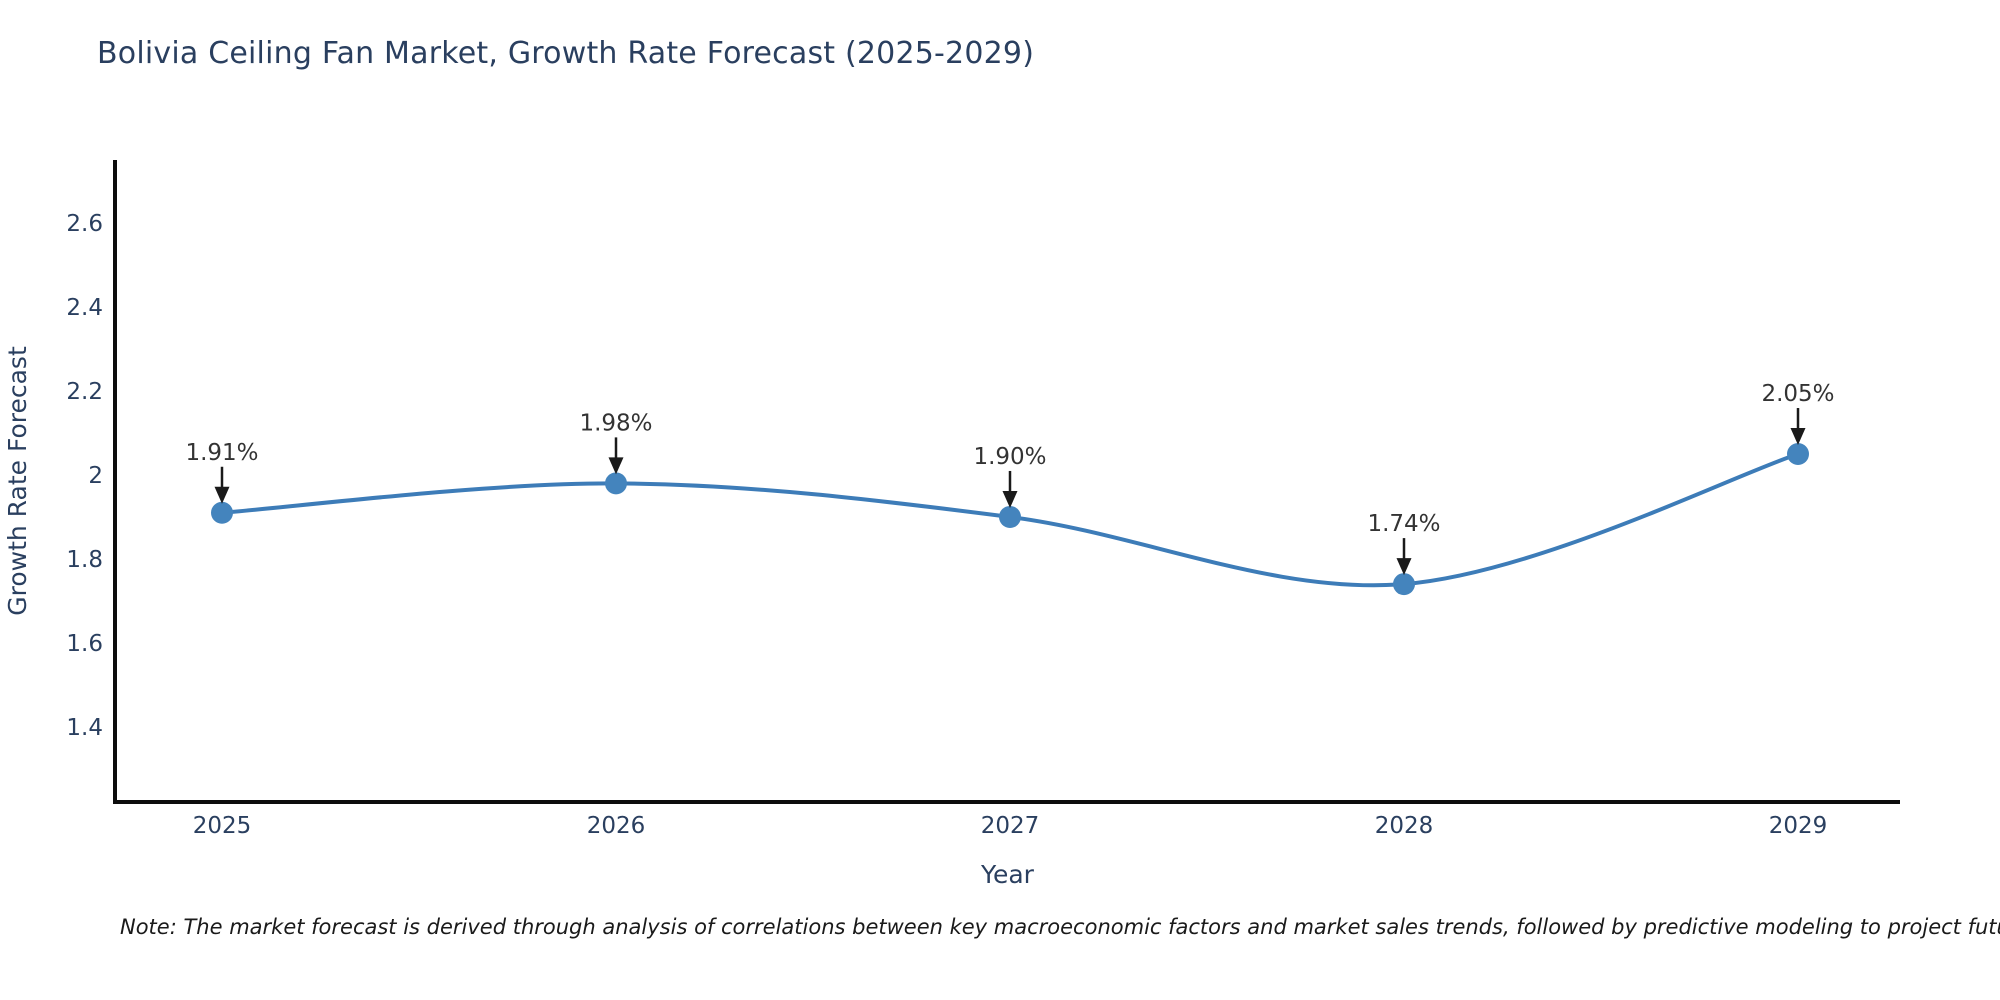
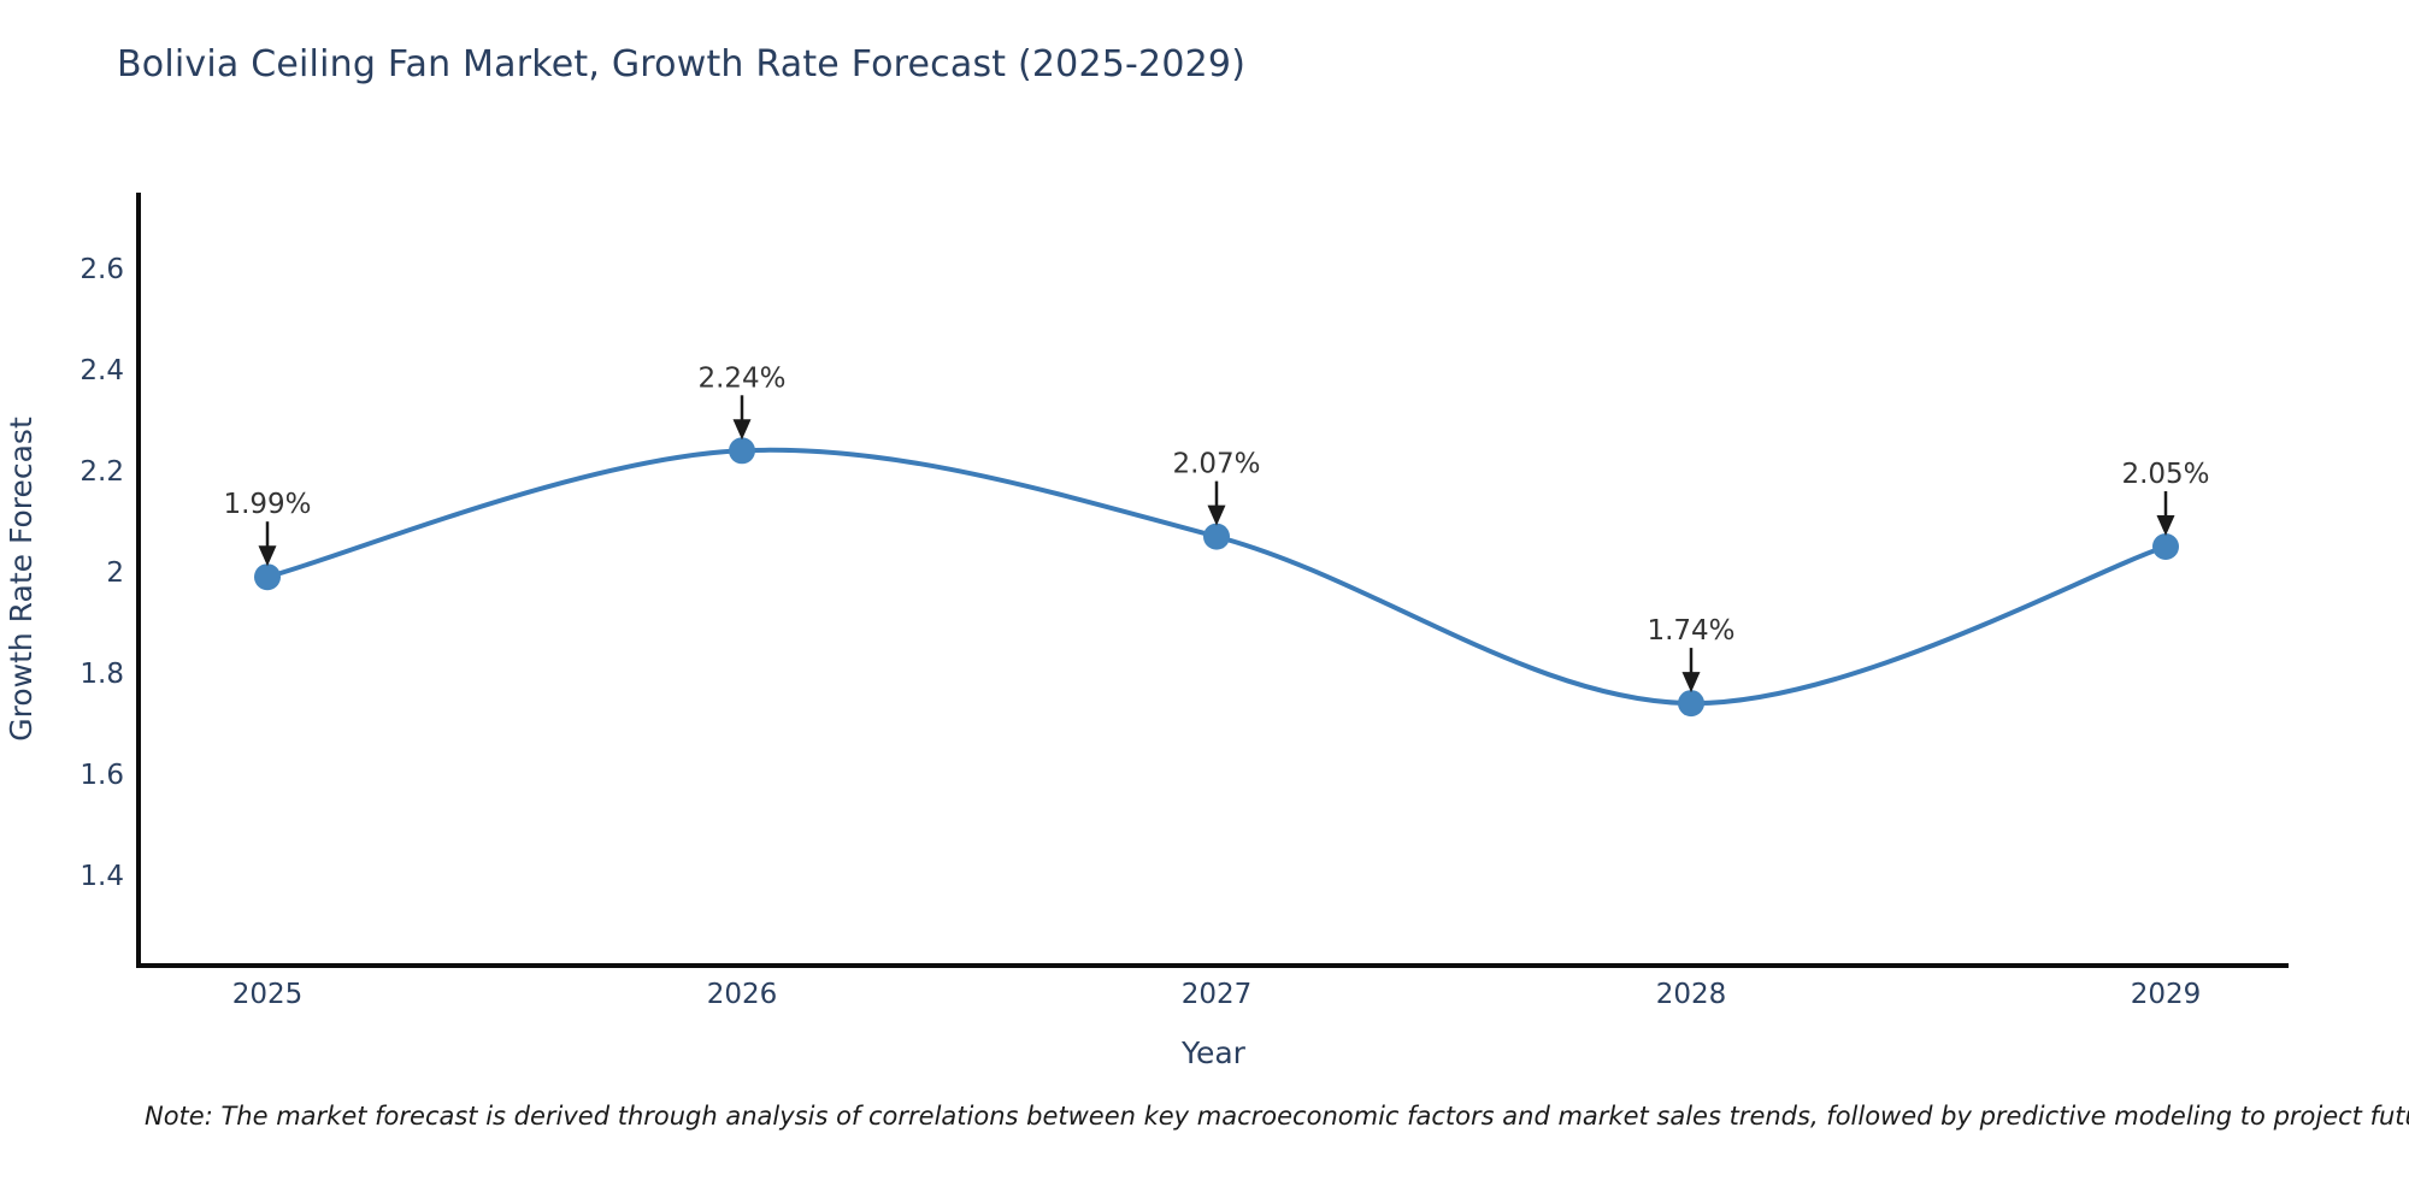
2025: 1.91% -> 1.99%
2026: 1.98% -> 2.24%
2027: 1.90% -> 2.07%
